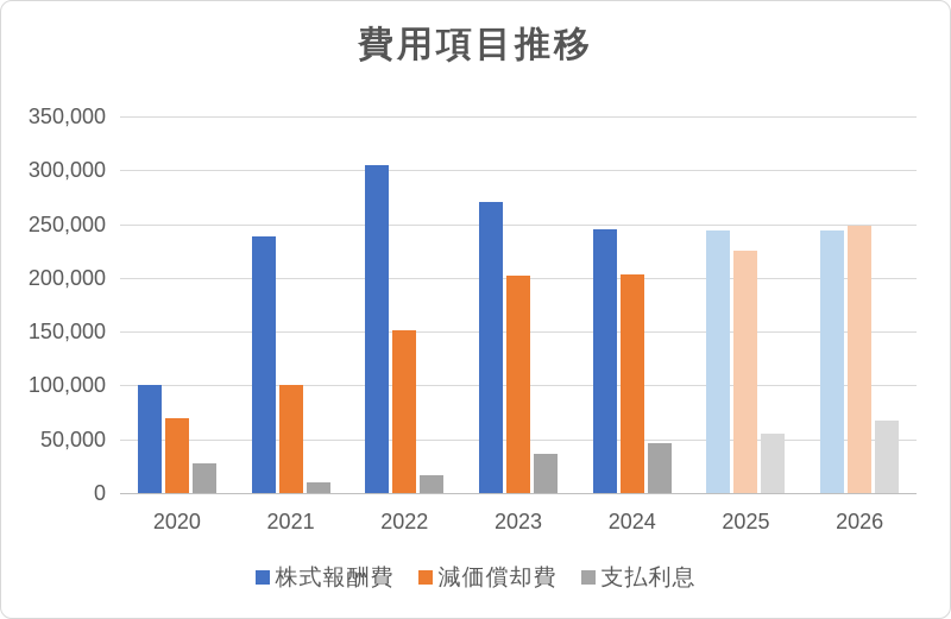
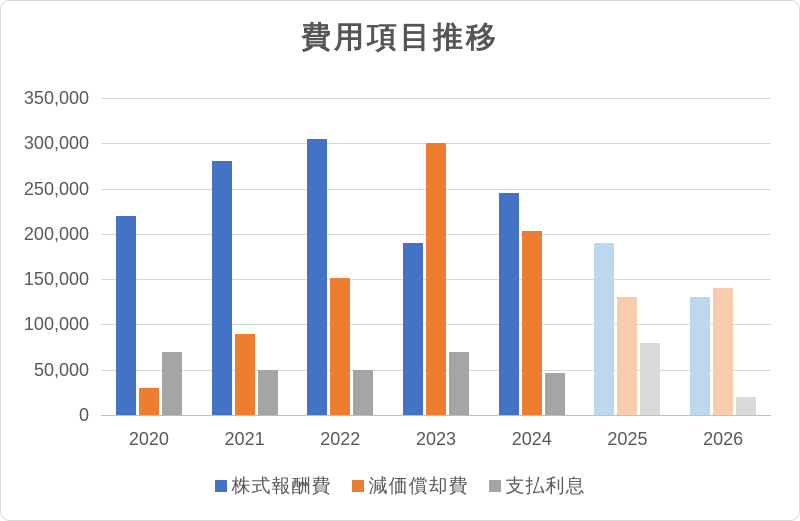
株式報酬費/2020: 100000 -> 220000
減価償却費/2020: 70000 -> 30000
支払利息/2020: 30000 -> 70000
株式報酬費/2021: 240000 -> 280000
減価償却費/2021: 100000 -> 90000
支払利息/2021: 10000 -> 50000
支払利息/2022: 20000 -> 50000
株式報酬費/2023: 270000 -> 190000
減価償却費/2023: 200000 -> 300000
支払利息/2023: 40000 -> 70000
株式報酬費/2025: 240000 -> 190000
減価償却費/2025: 220000 -> 130000
支払利息/2025: 60000 -> 80000
株式報酬費/2026: 240000 -> 130000
減価償却費/2026: 250000 -> 140000
支払利息/2026: 70000 -> 20000
